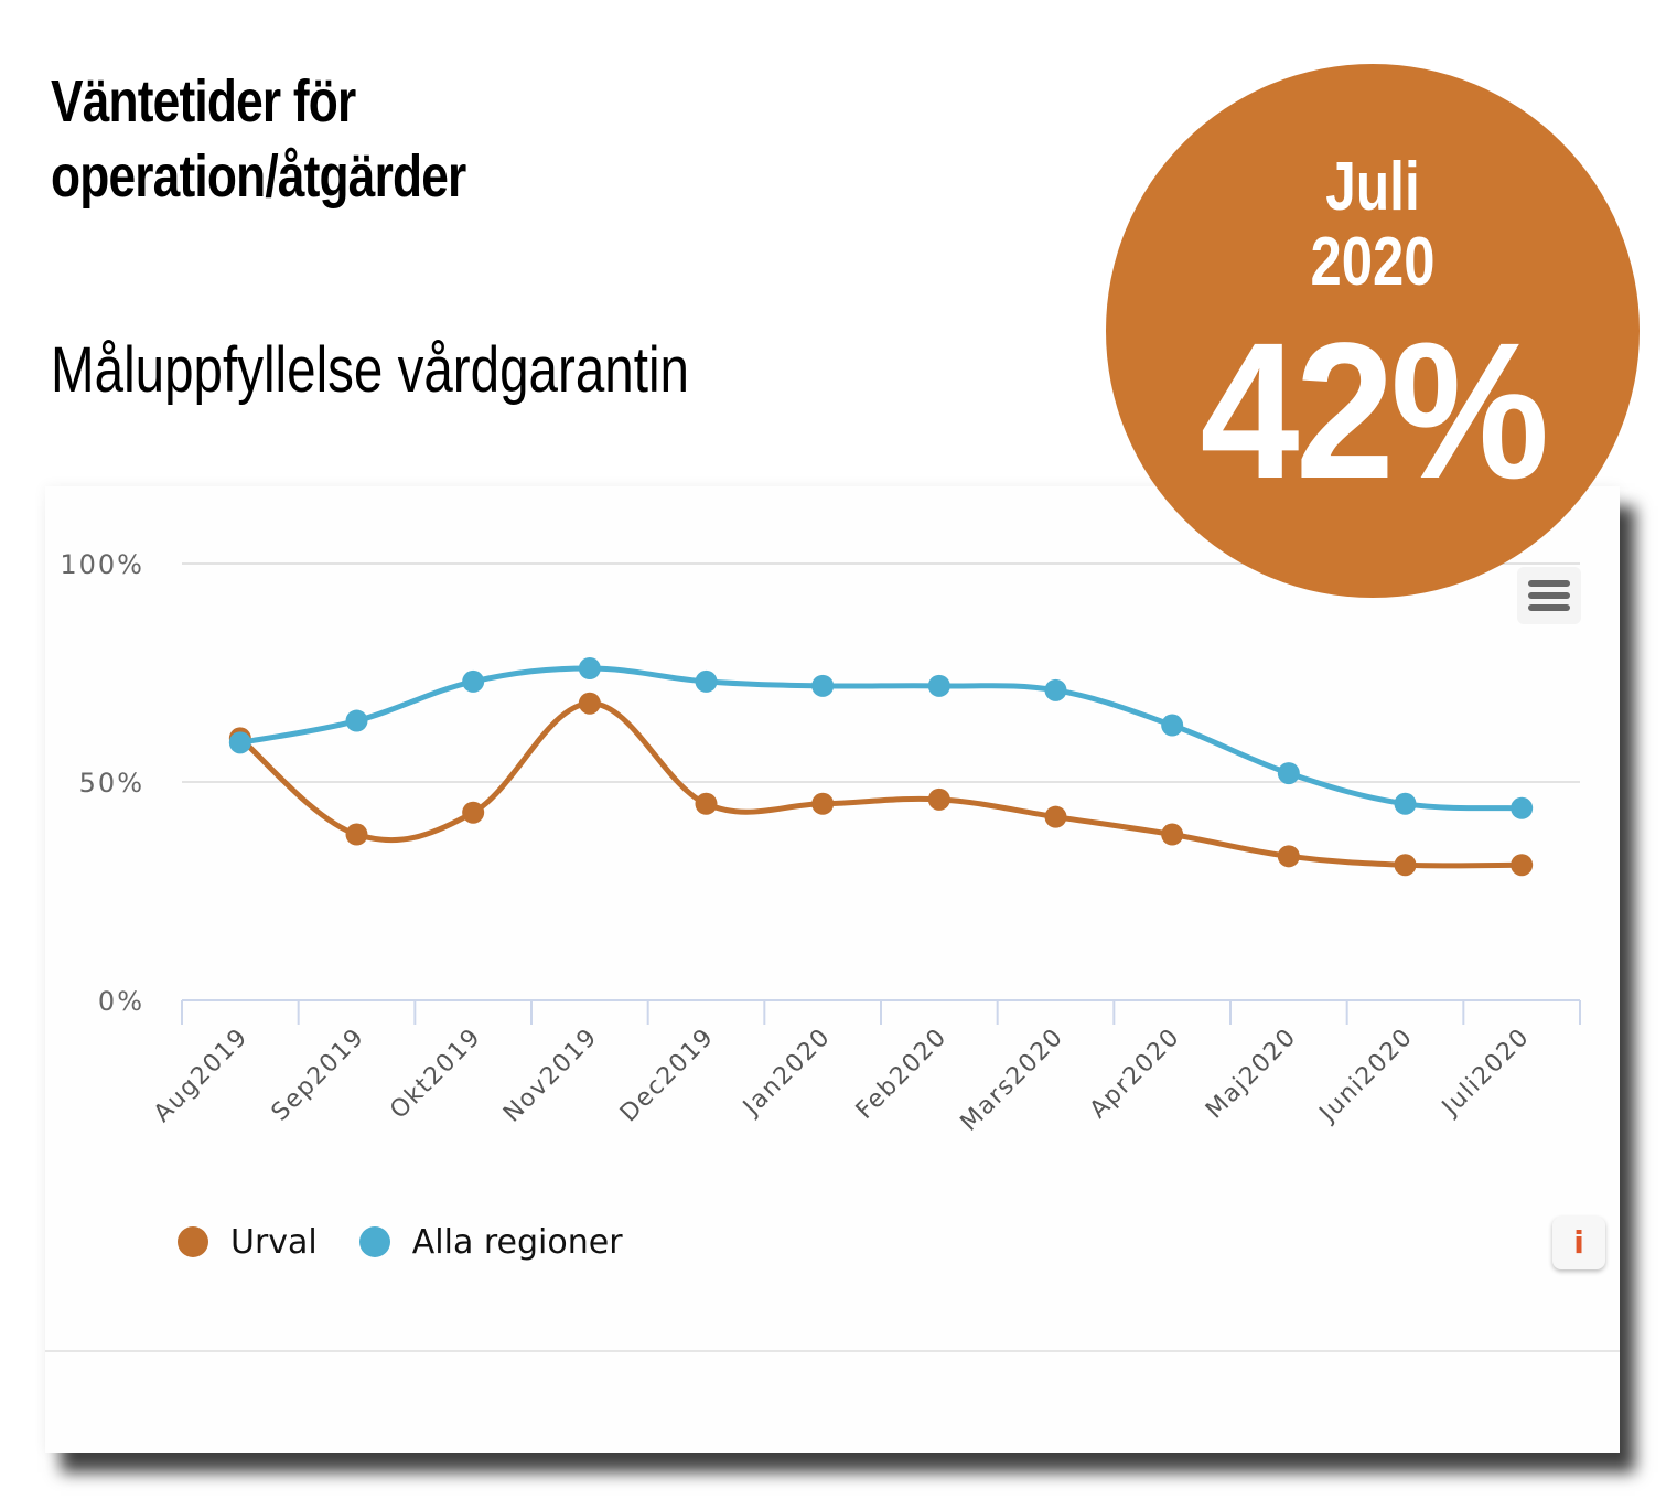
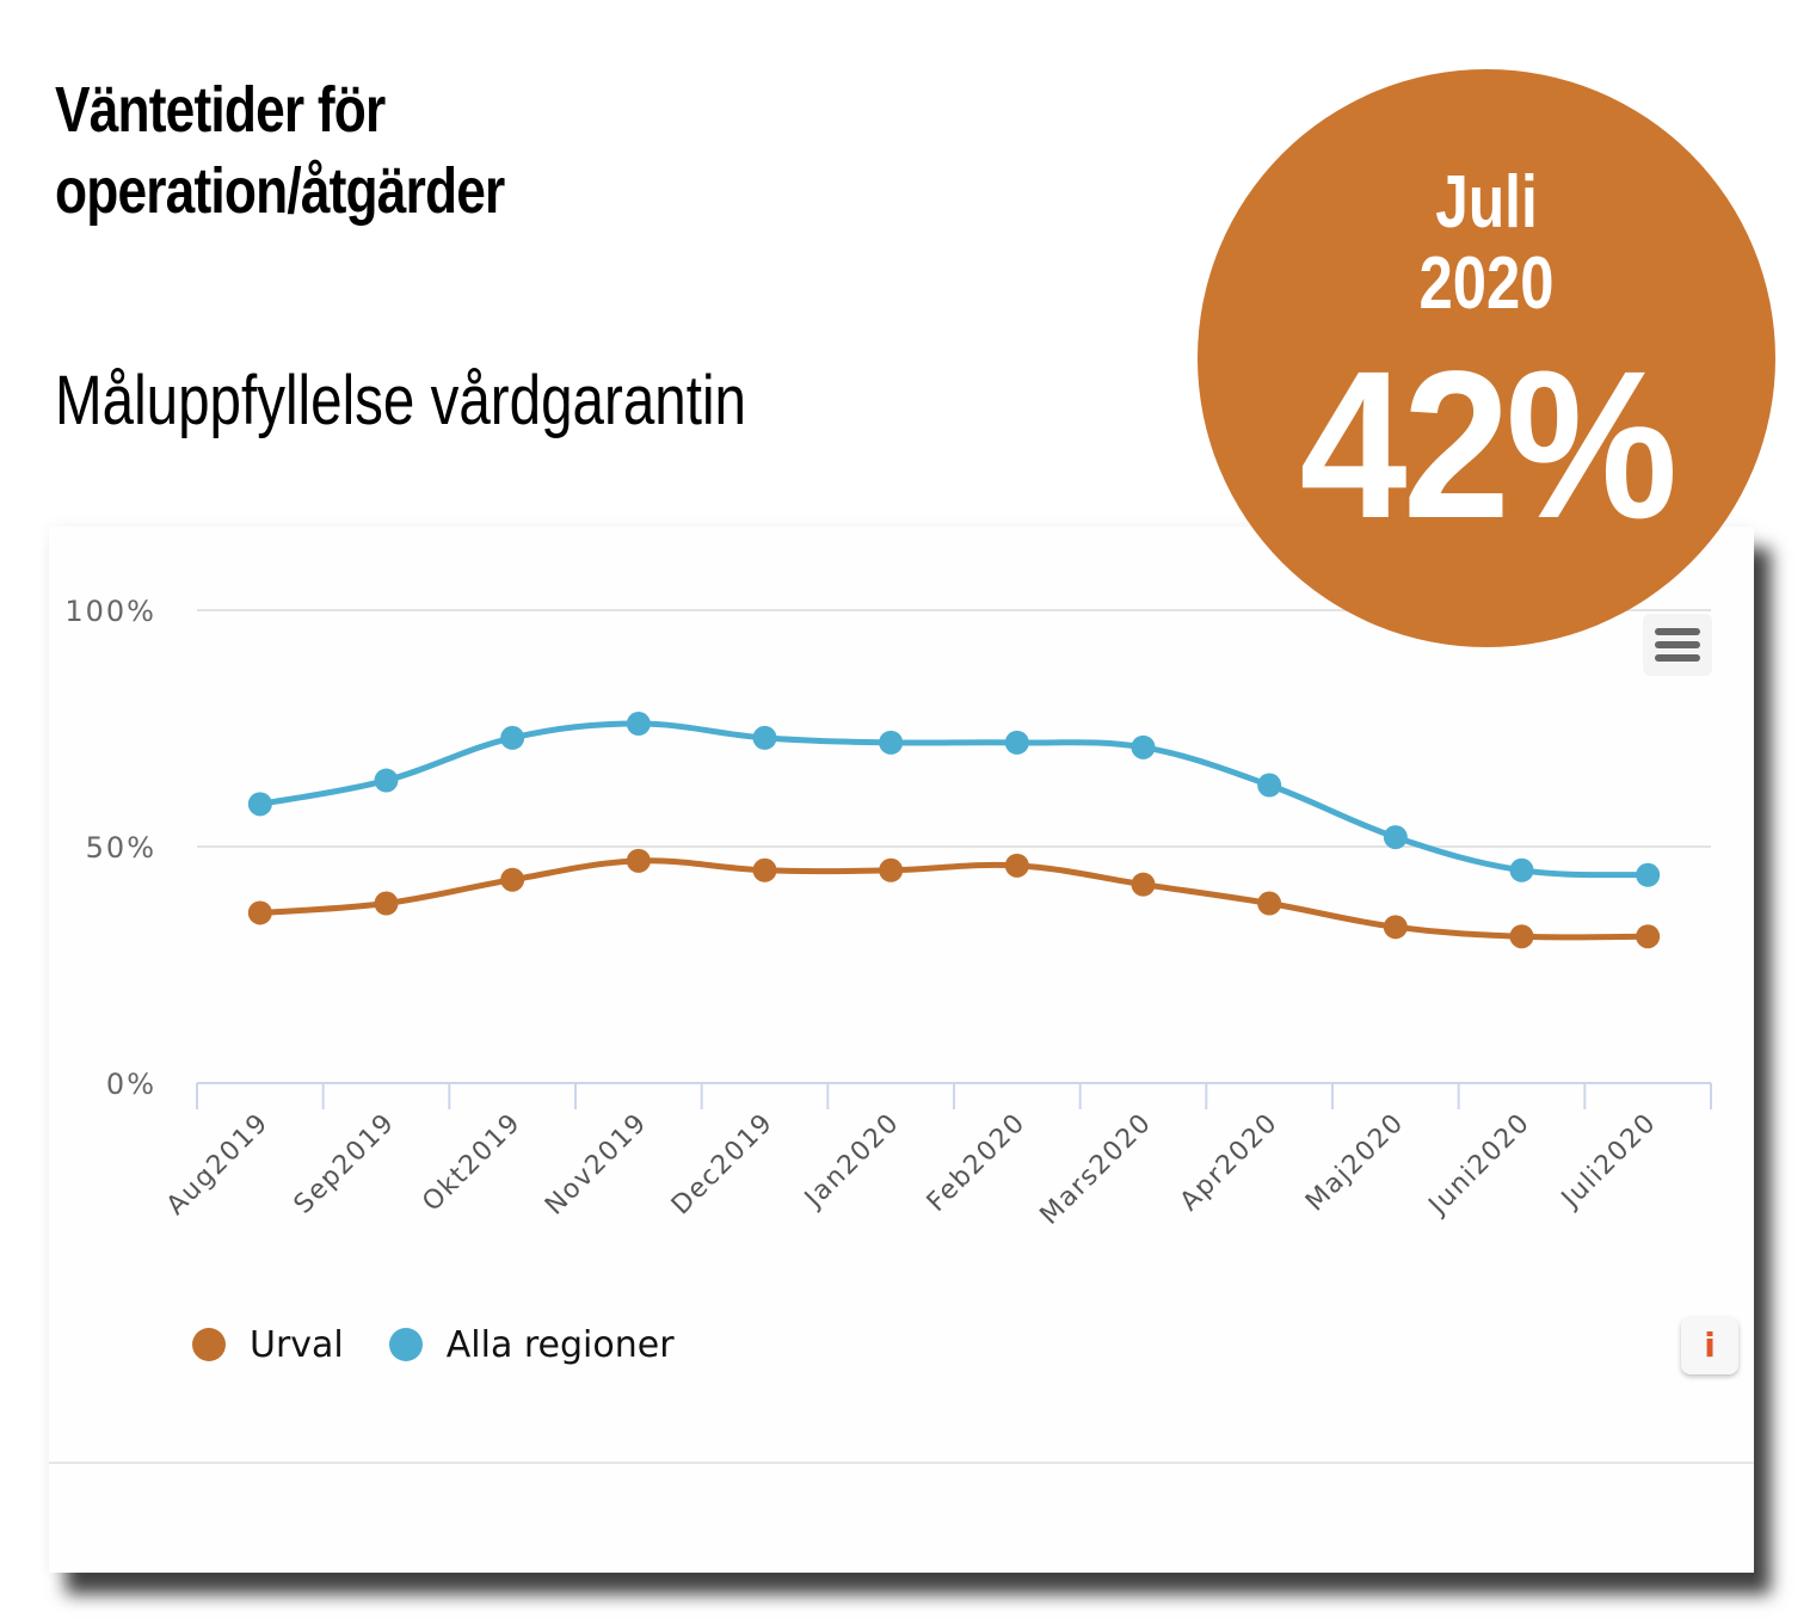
Urval/Aug2019: 60% -> 36%
Urval/Nov2019: 68% -> 47%
